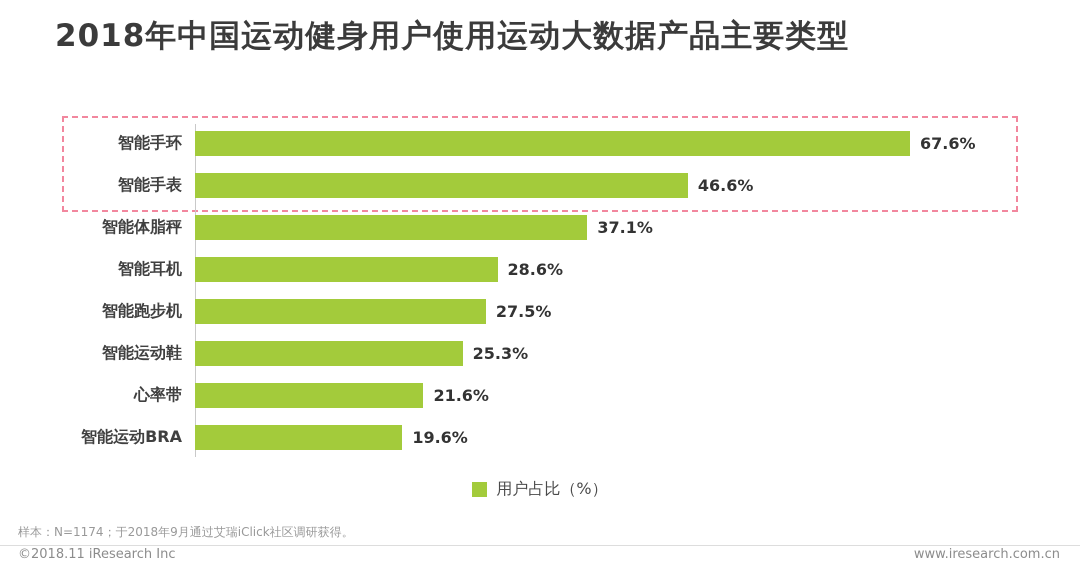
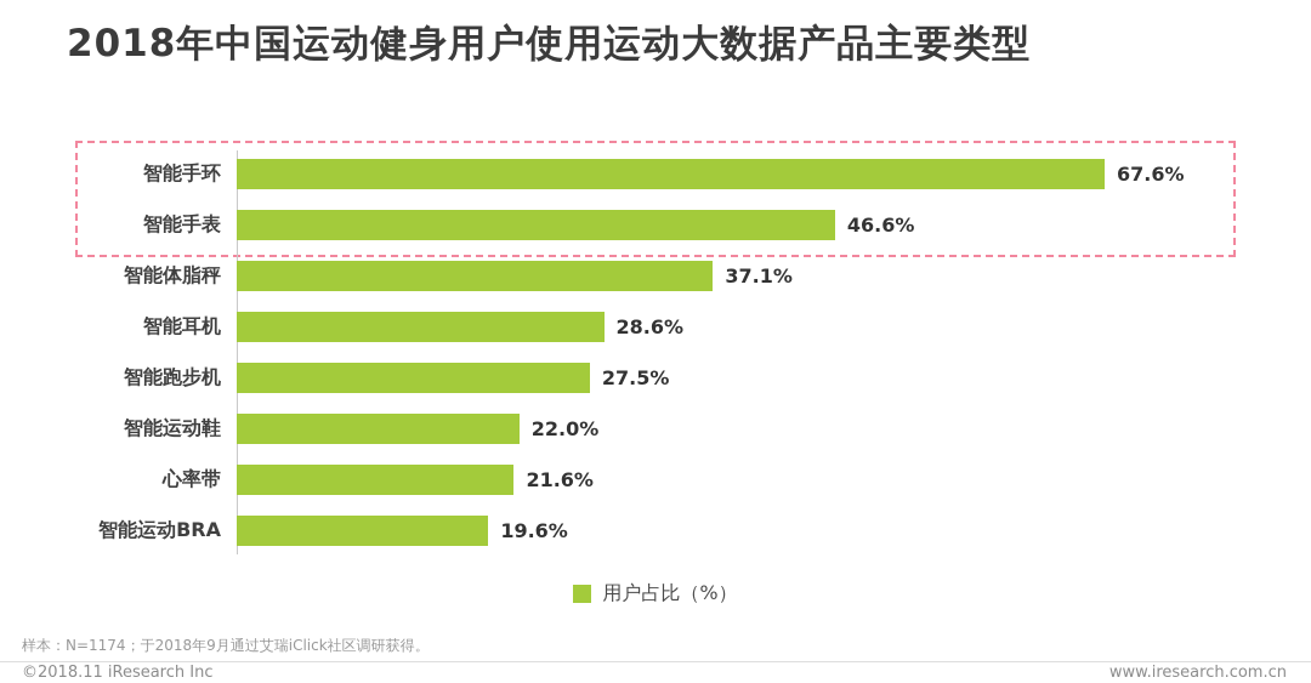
智能运动鞋: 25.3% -> 22.0%
